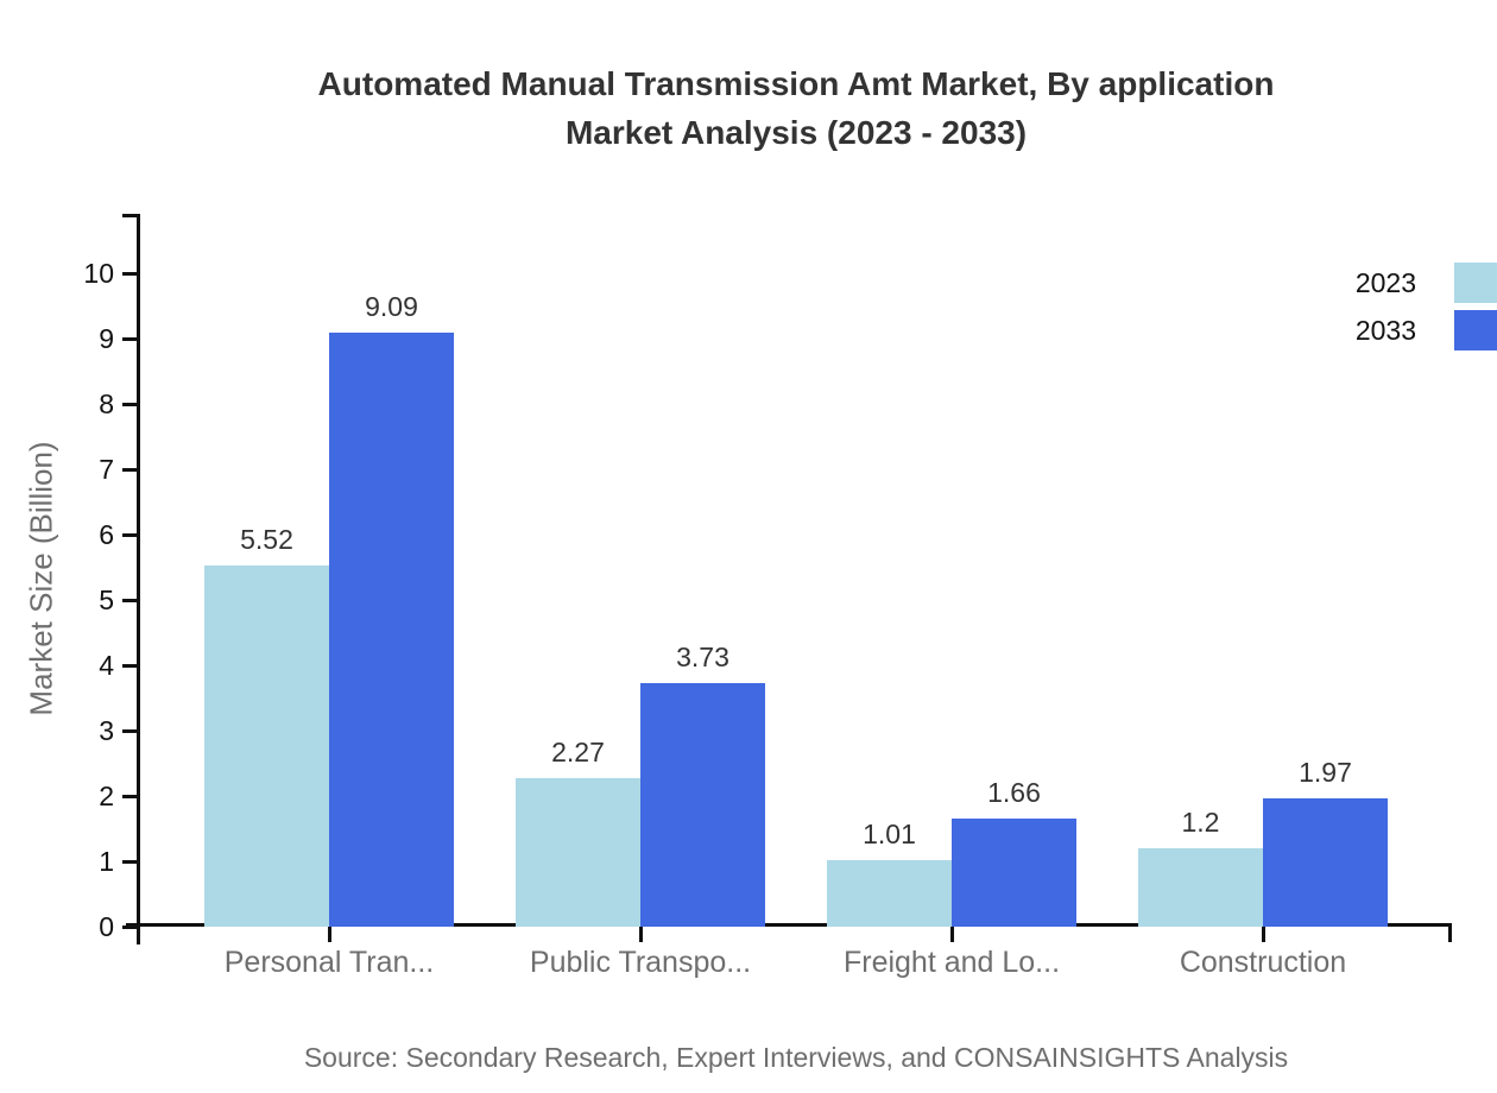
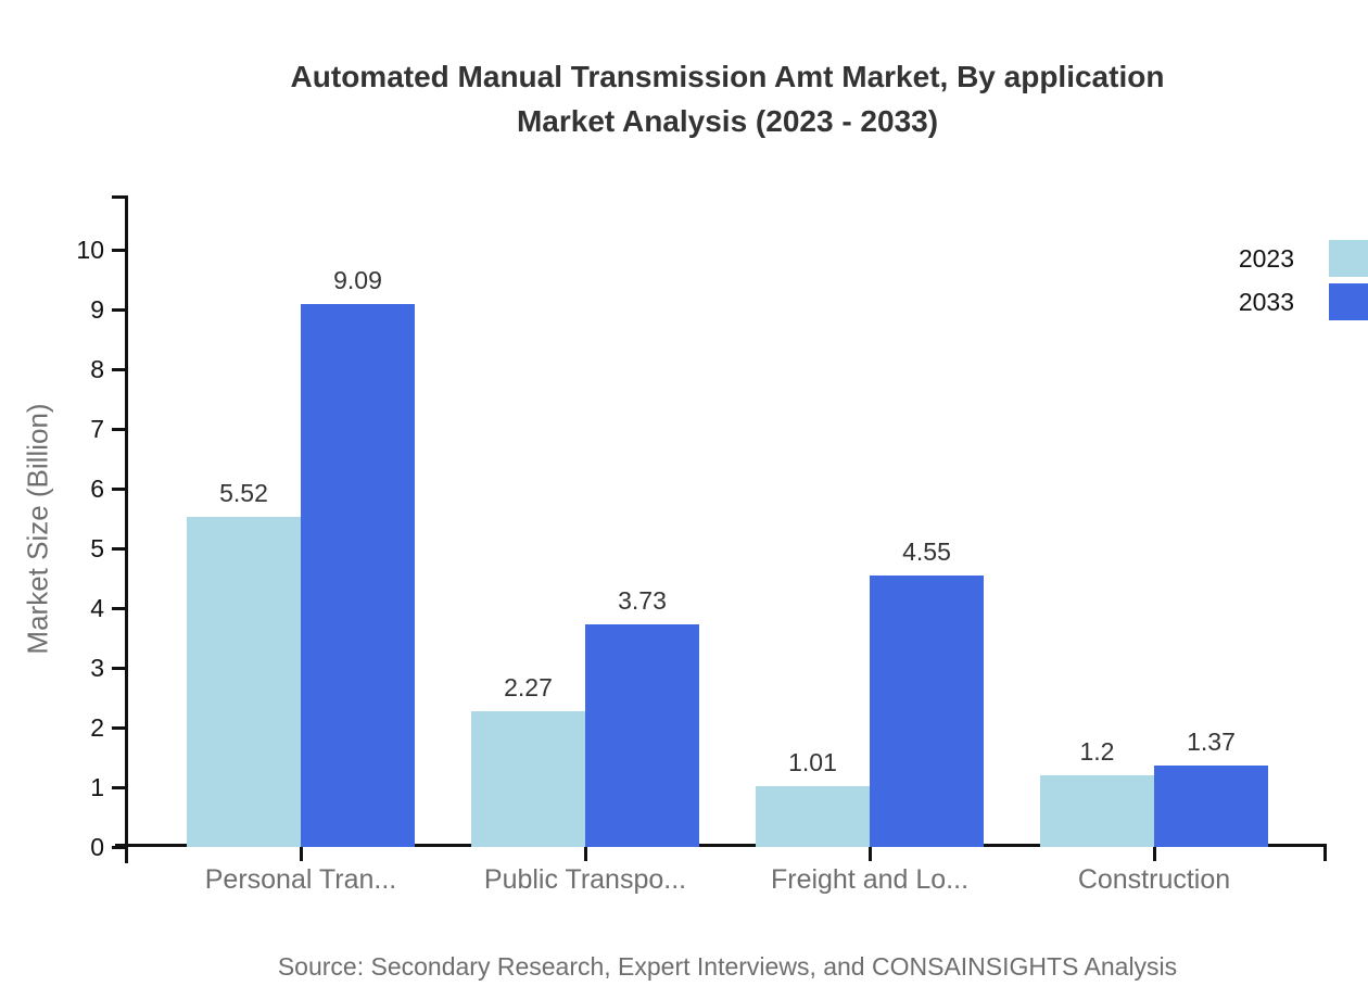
2033/Freight and Lo...: 1.66 -> 4.55
2033/Construction: 1.97 -> 1.37
